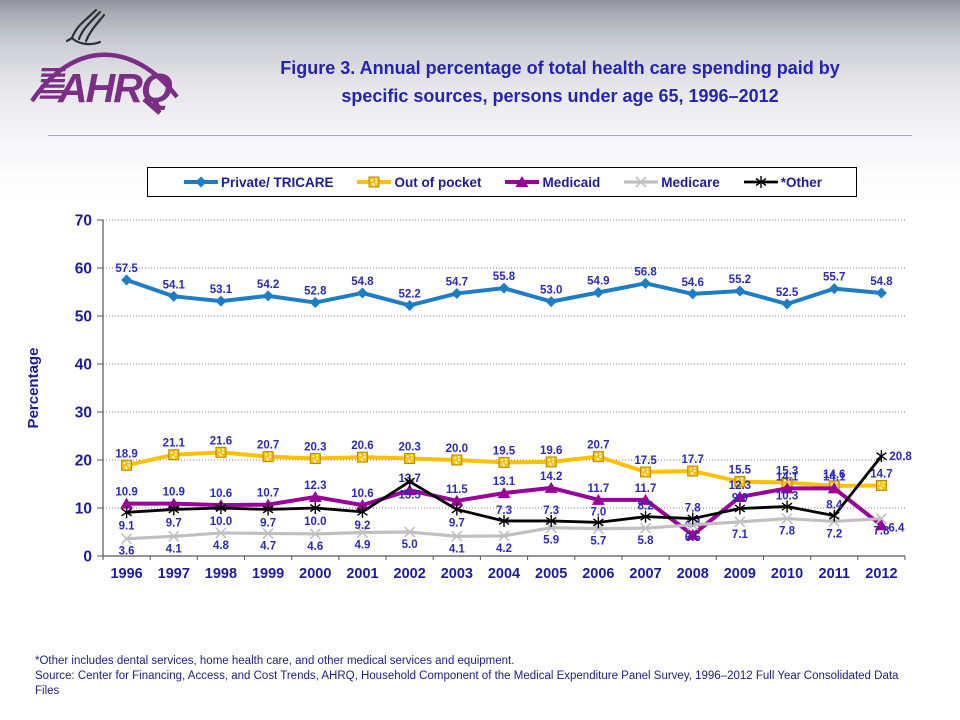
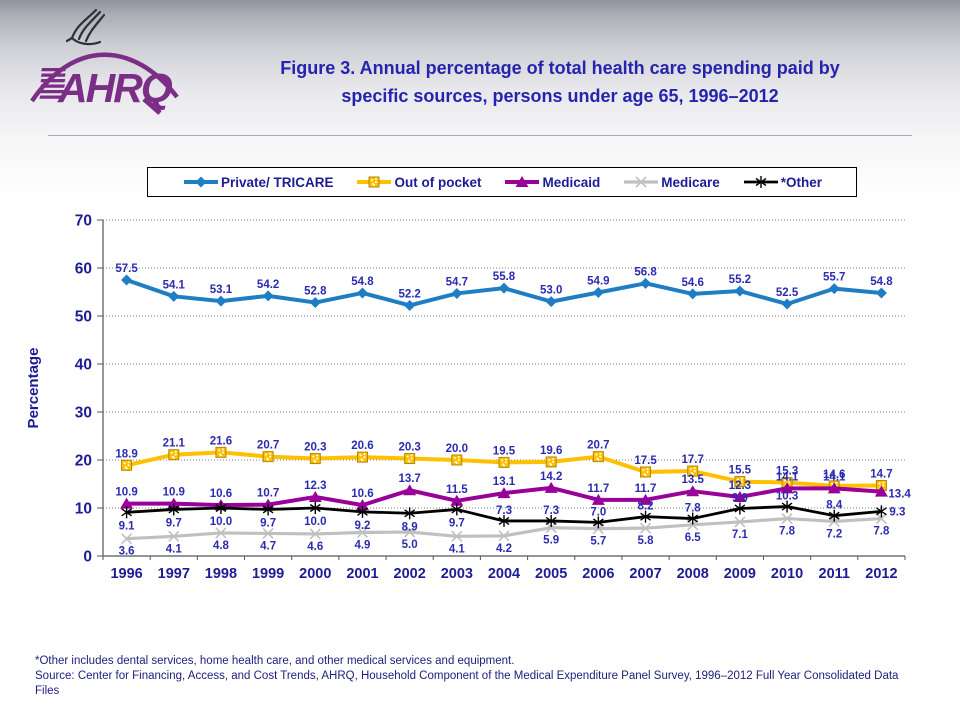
*Other/2002: 15.5 -> 8.9
Medicaid/2008: 4.4 -> 13.5
Medicaid/2012: 6.4 -> 13.4
*Other/2012: 20.8 -> 9.3
